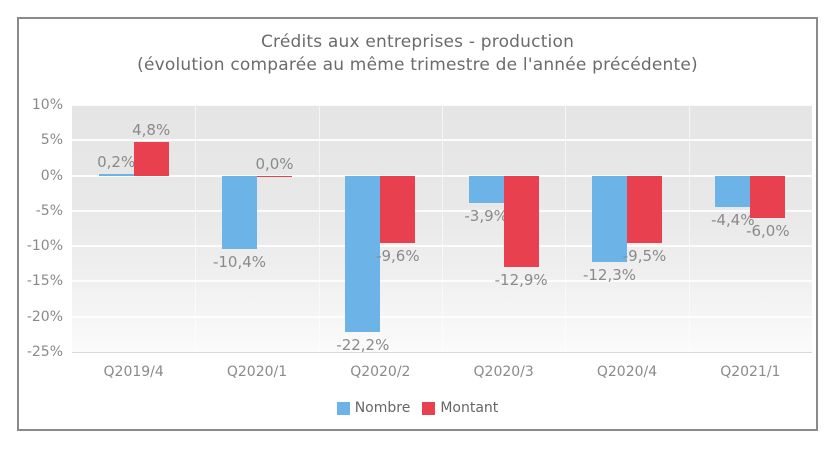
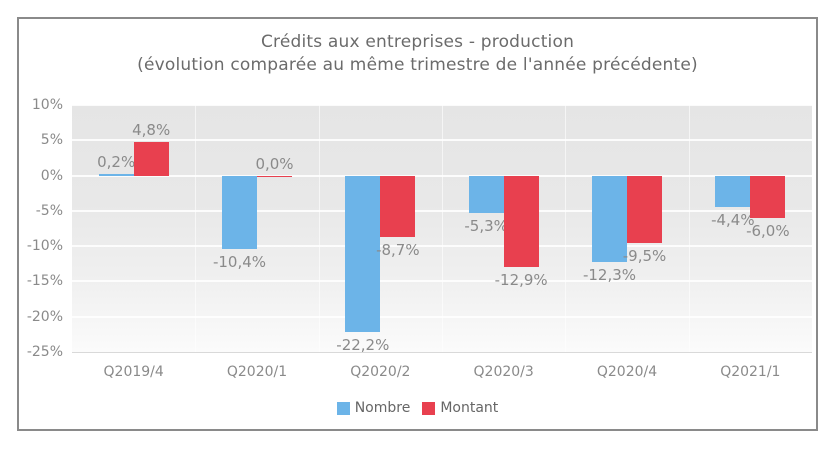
Montant/Q2020/2: -9,6% -> -8,7%
Nombre/Q2020/3: -3,9% -> -5,3%
